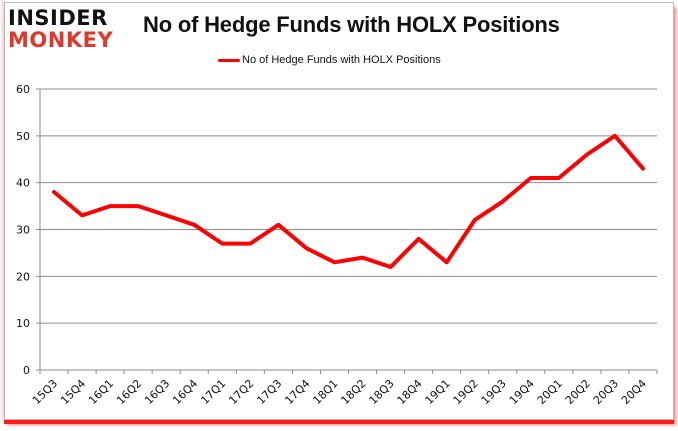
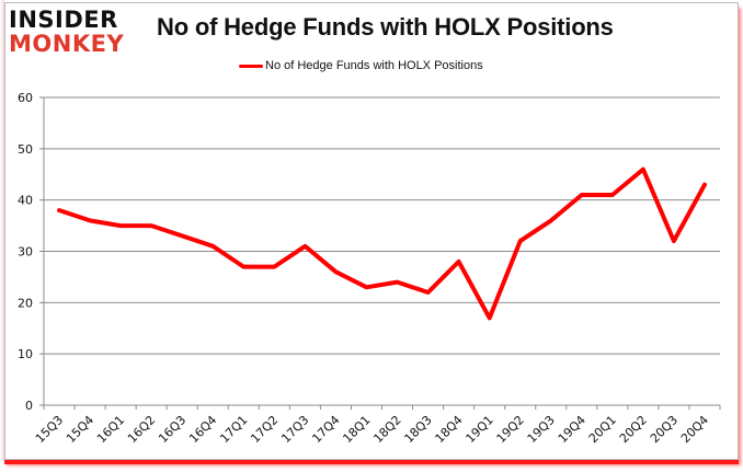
15Q4: 33 -> 36
19Q1: 23 -> 17
20Q3: 50 -> 32
